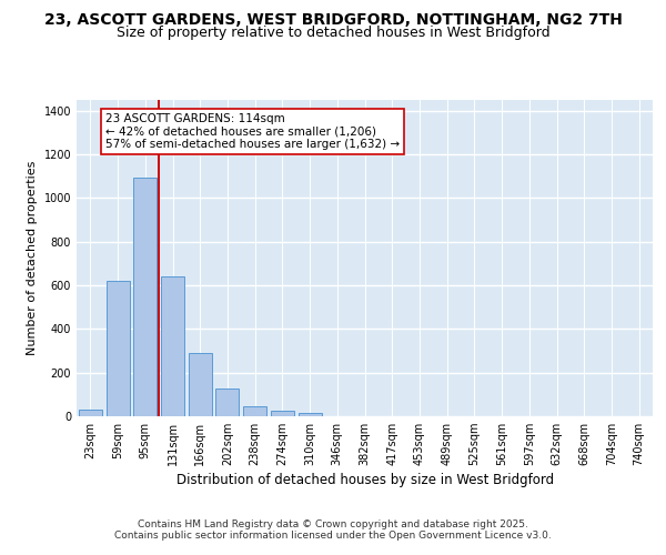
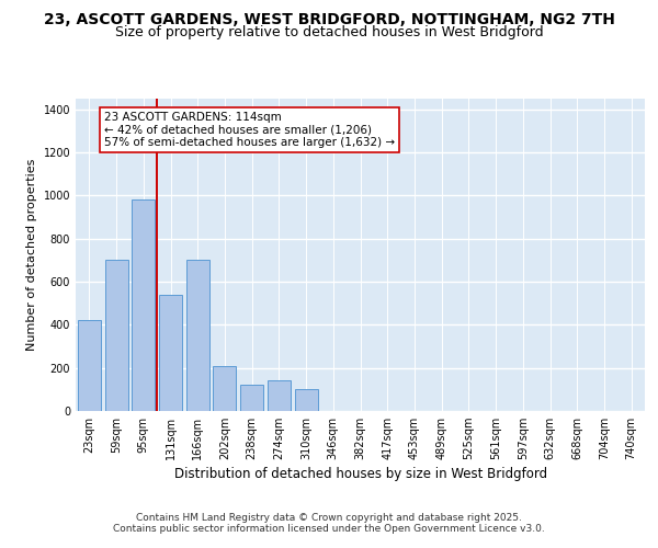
23sqm: 30 -> 420
59sqm: 620 -> 700
95sqm: 1100 -> 980
131sqm: 640 -> 540
166sqm: 290 -> 700
202sqm: 120 -> 210
238sqm: 50 -> 120
274sqm: 20 -> 140
310sqm: 20 -> 100
